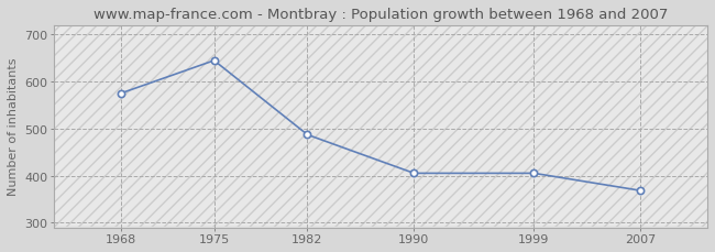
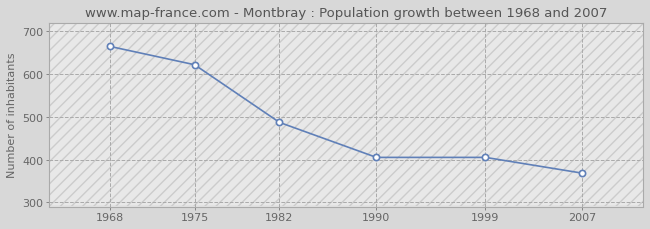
1968: 575 -> 665
1975: 645 -> 622
